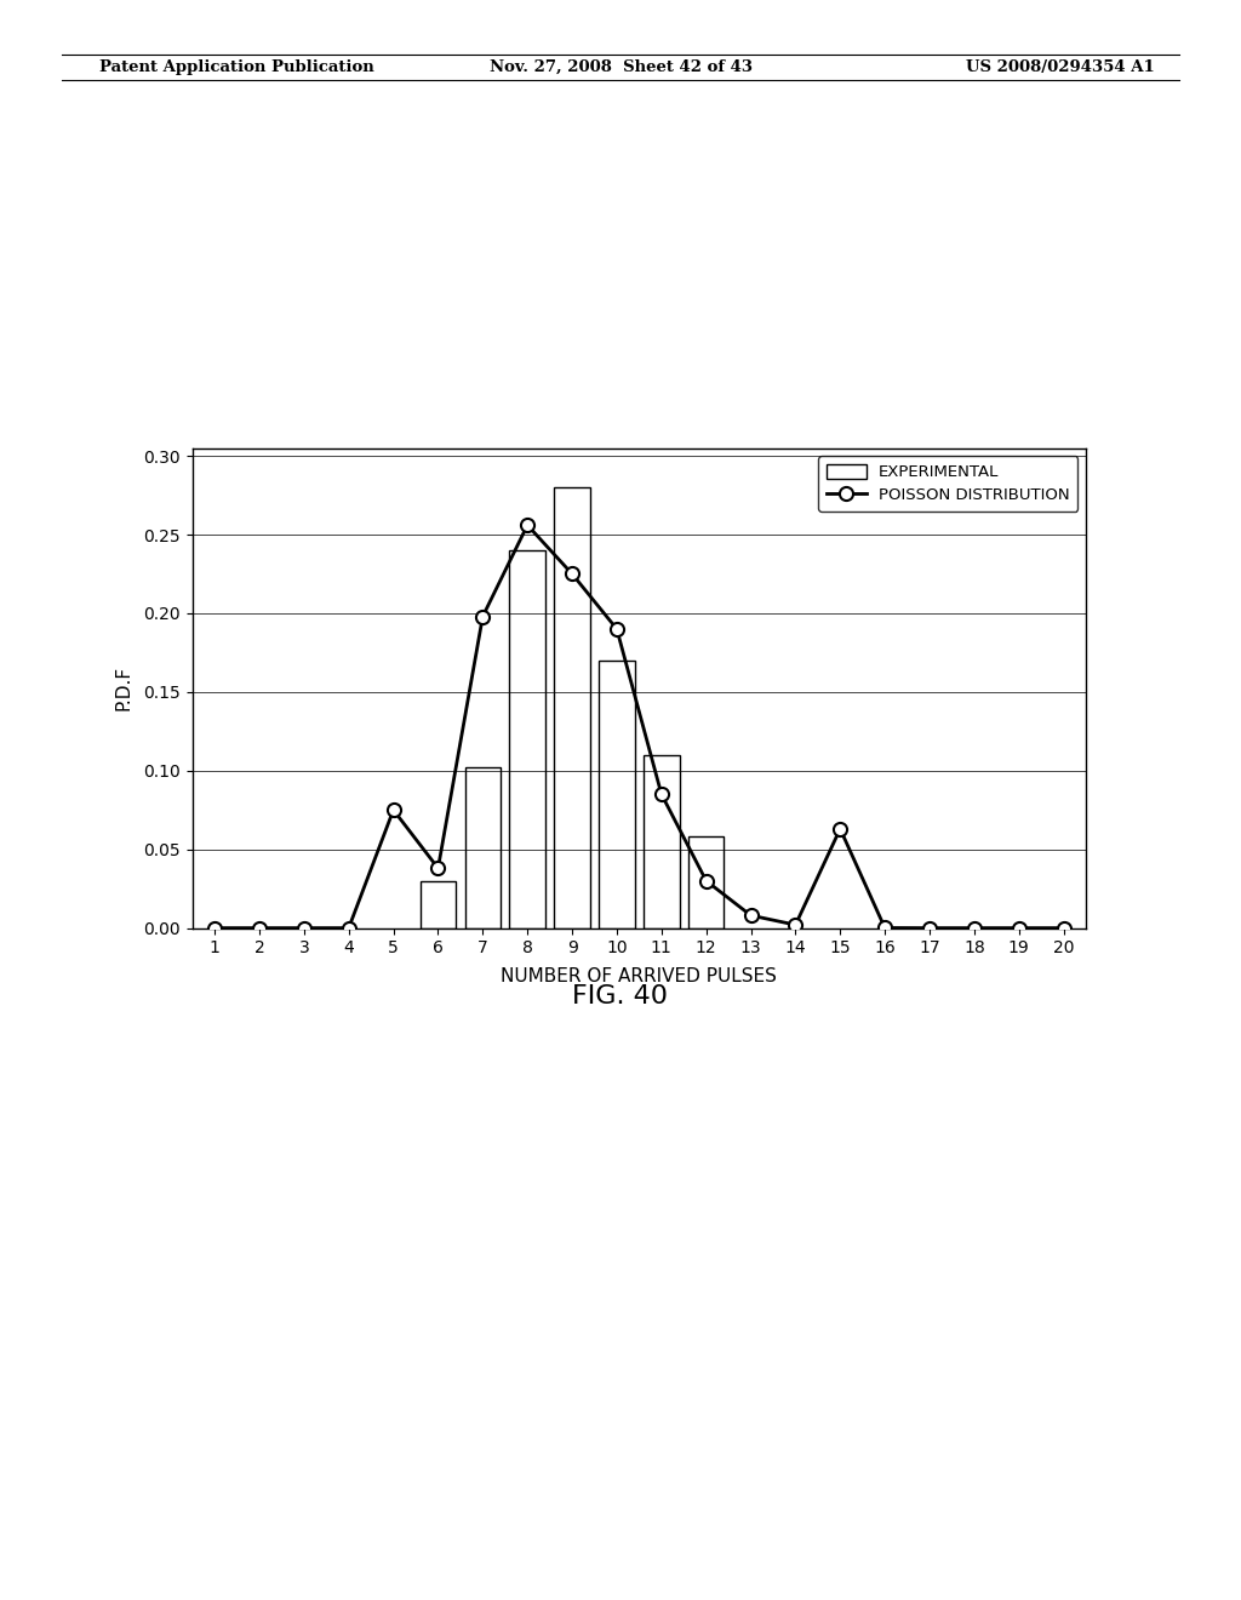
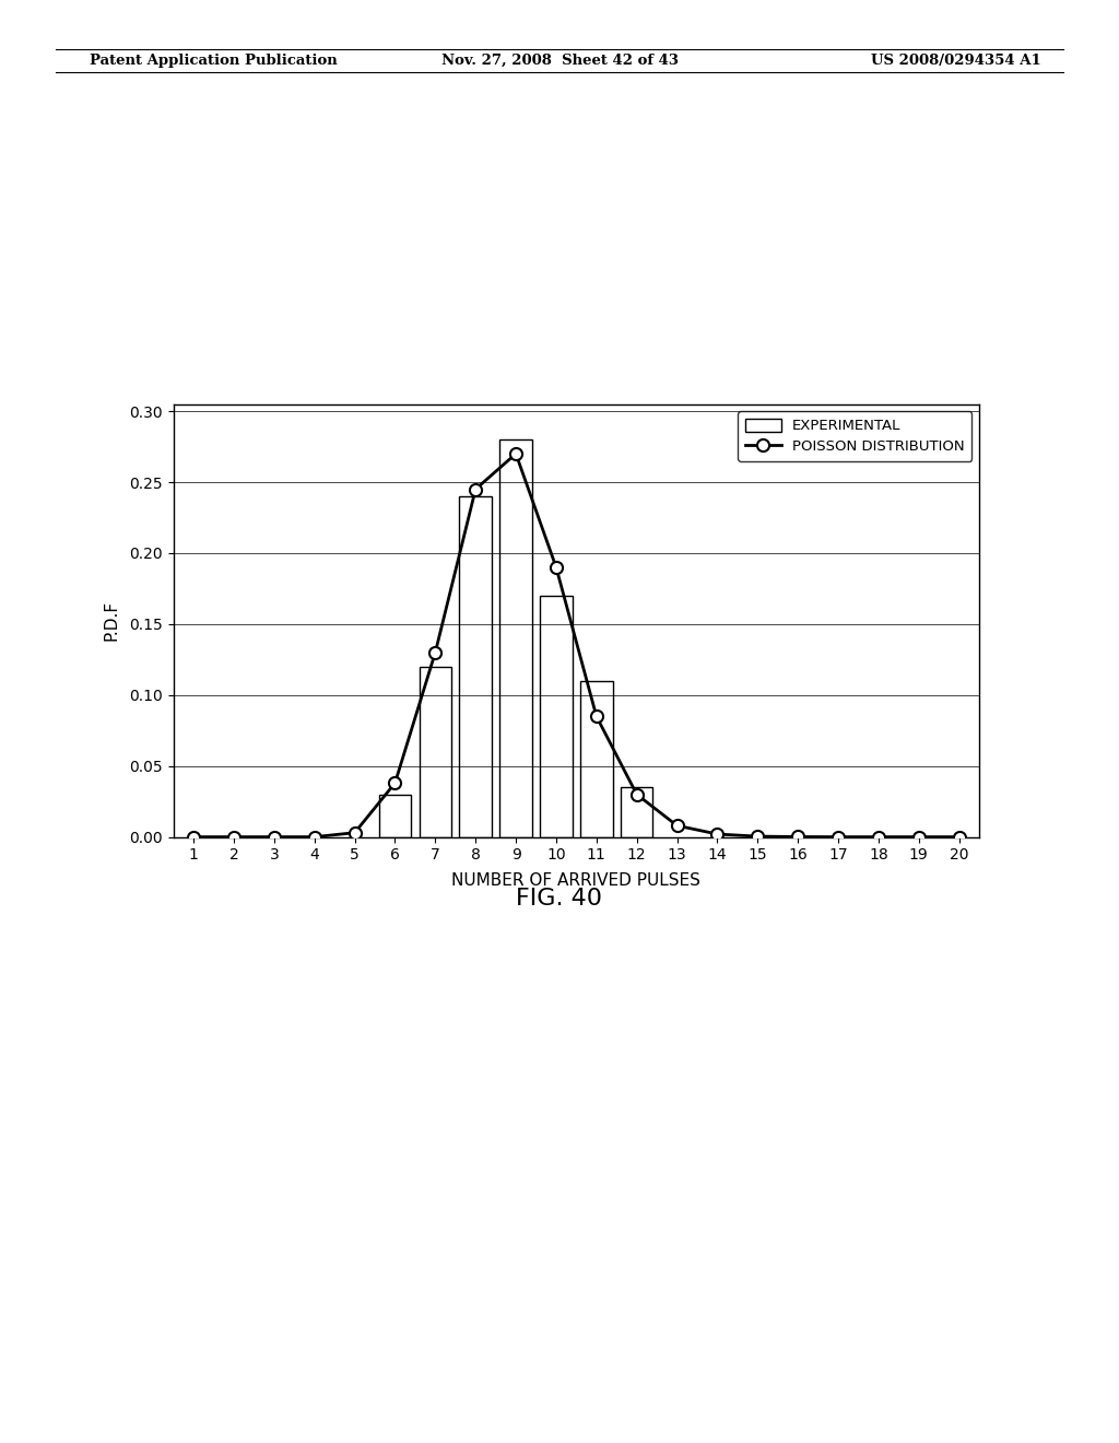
POISSON DISTRIBUTION/5: 0.075 -> 0.003
EXPERIMENTAL/7: 0.102 -> 0.120
POISSON DISTRIBUTION/7: 0.198 -> 0.130
POISSON DISTRIBUTION/8: 0.256 -> 0.245
POISSON DISTRIBUTION/9: 0.225 -> 0.270
EXPERIMENTAL/12: 0.058 -> 0.035
POISSON DISTRIBUTION/15: 0.063 -> 0.000
